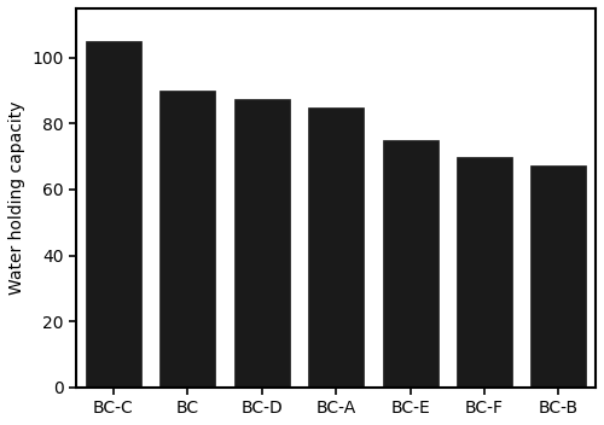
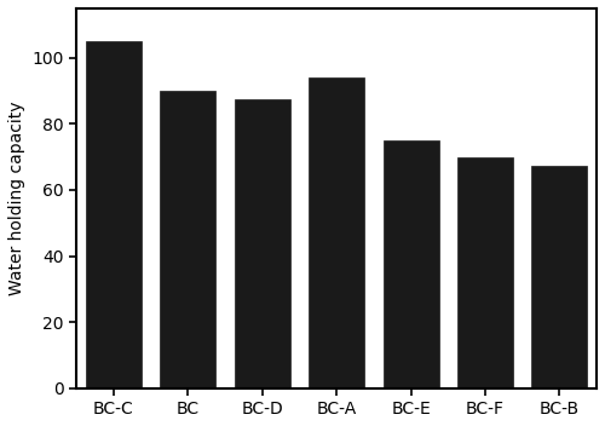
BC-A: 85.0 -> 94.0
